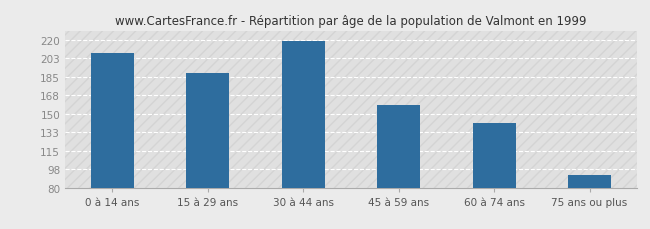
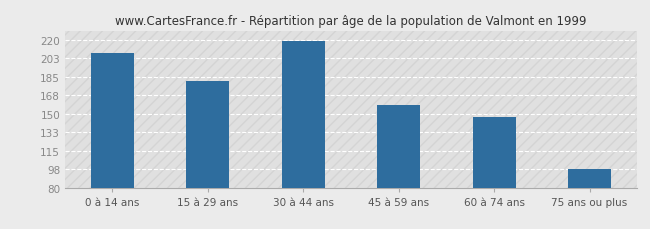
15 à 29 ans: 188 -> 181
60 à 74 ans: 141 -> 147
75 ans ou plus: 92 -> 98
